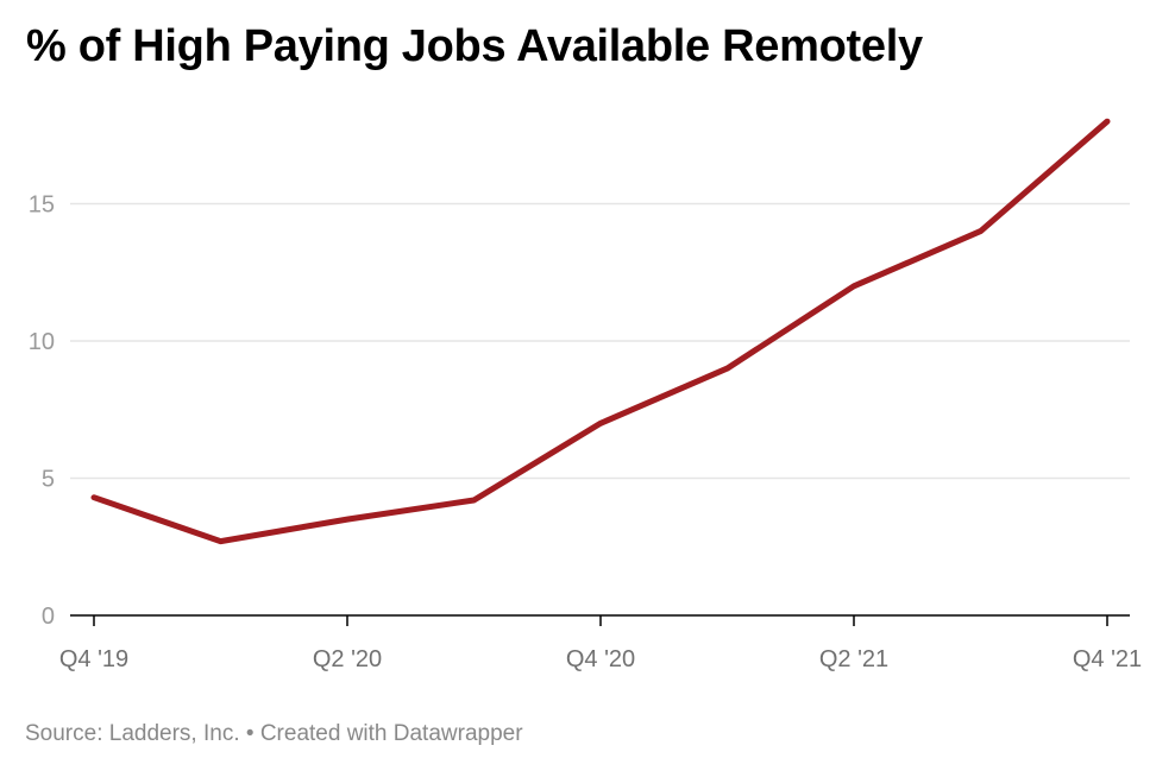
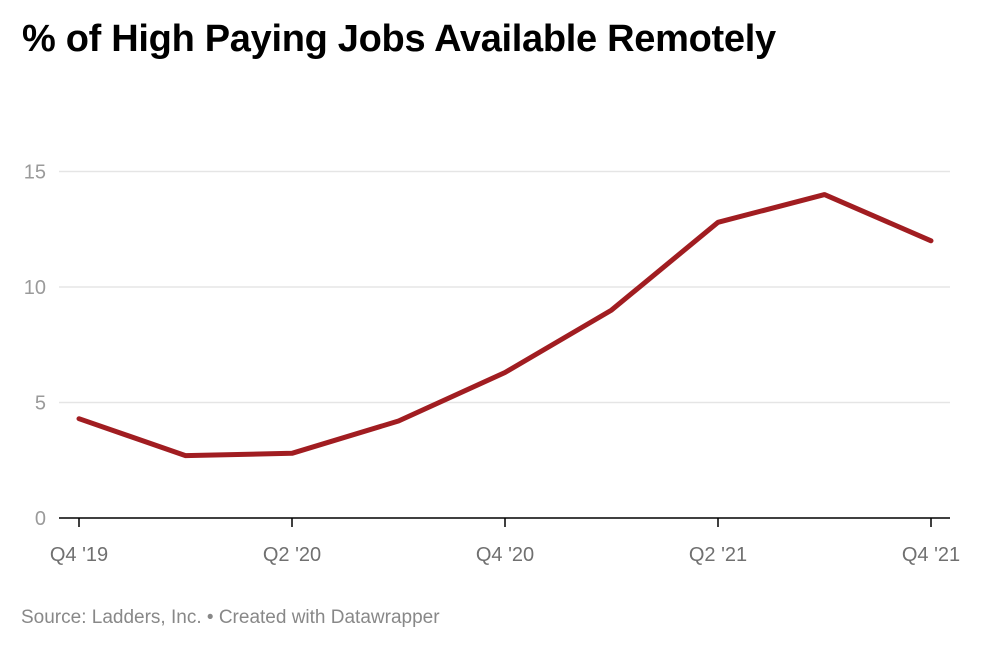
Q2 '20: 3.5 -> 2.8
Q4 '20: 7.0 -> 6.3
Q2 '21: 12.0 -> 12.8
Q4 '21: 18.0 -> 12.0
